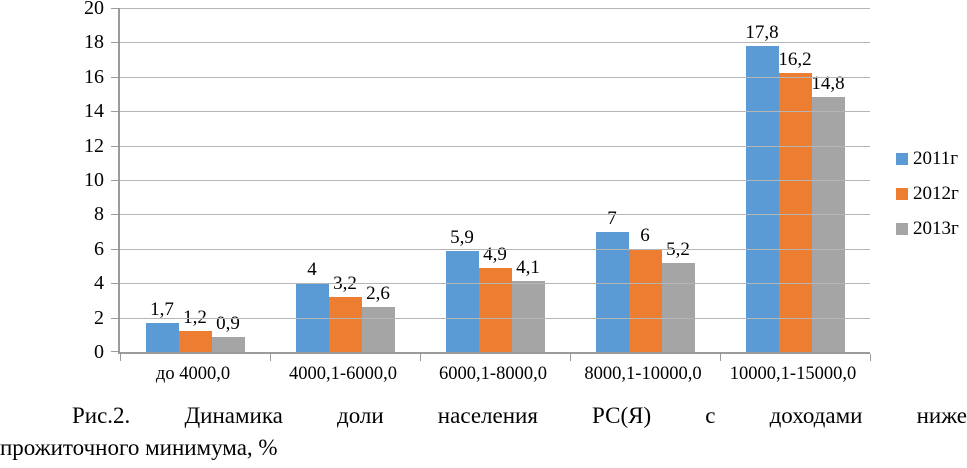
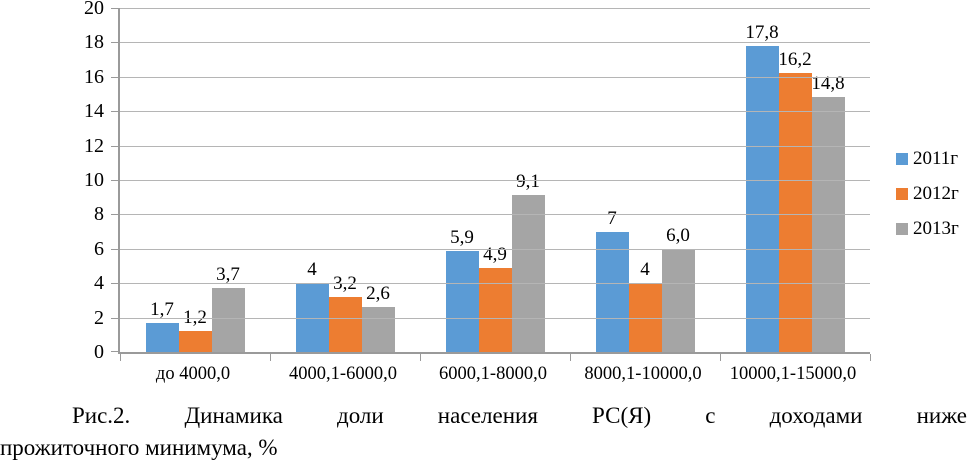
2013г/до 4000,0: 0,9 -> 3,7
2013г/6000,1-8000,0: 4,1 -> 9,1
2012г/8000,1-10000,0: 6 -> 4
2013г/8000,1-10000,0: 5,2 -> 6,0
